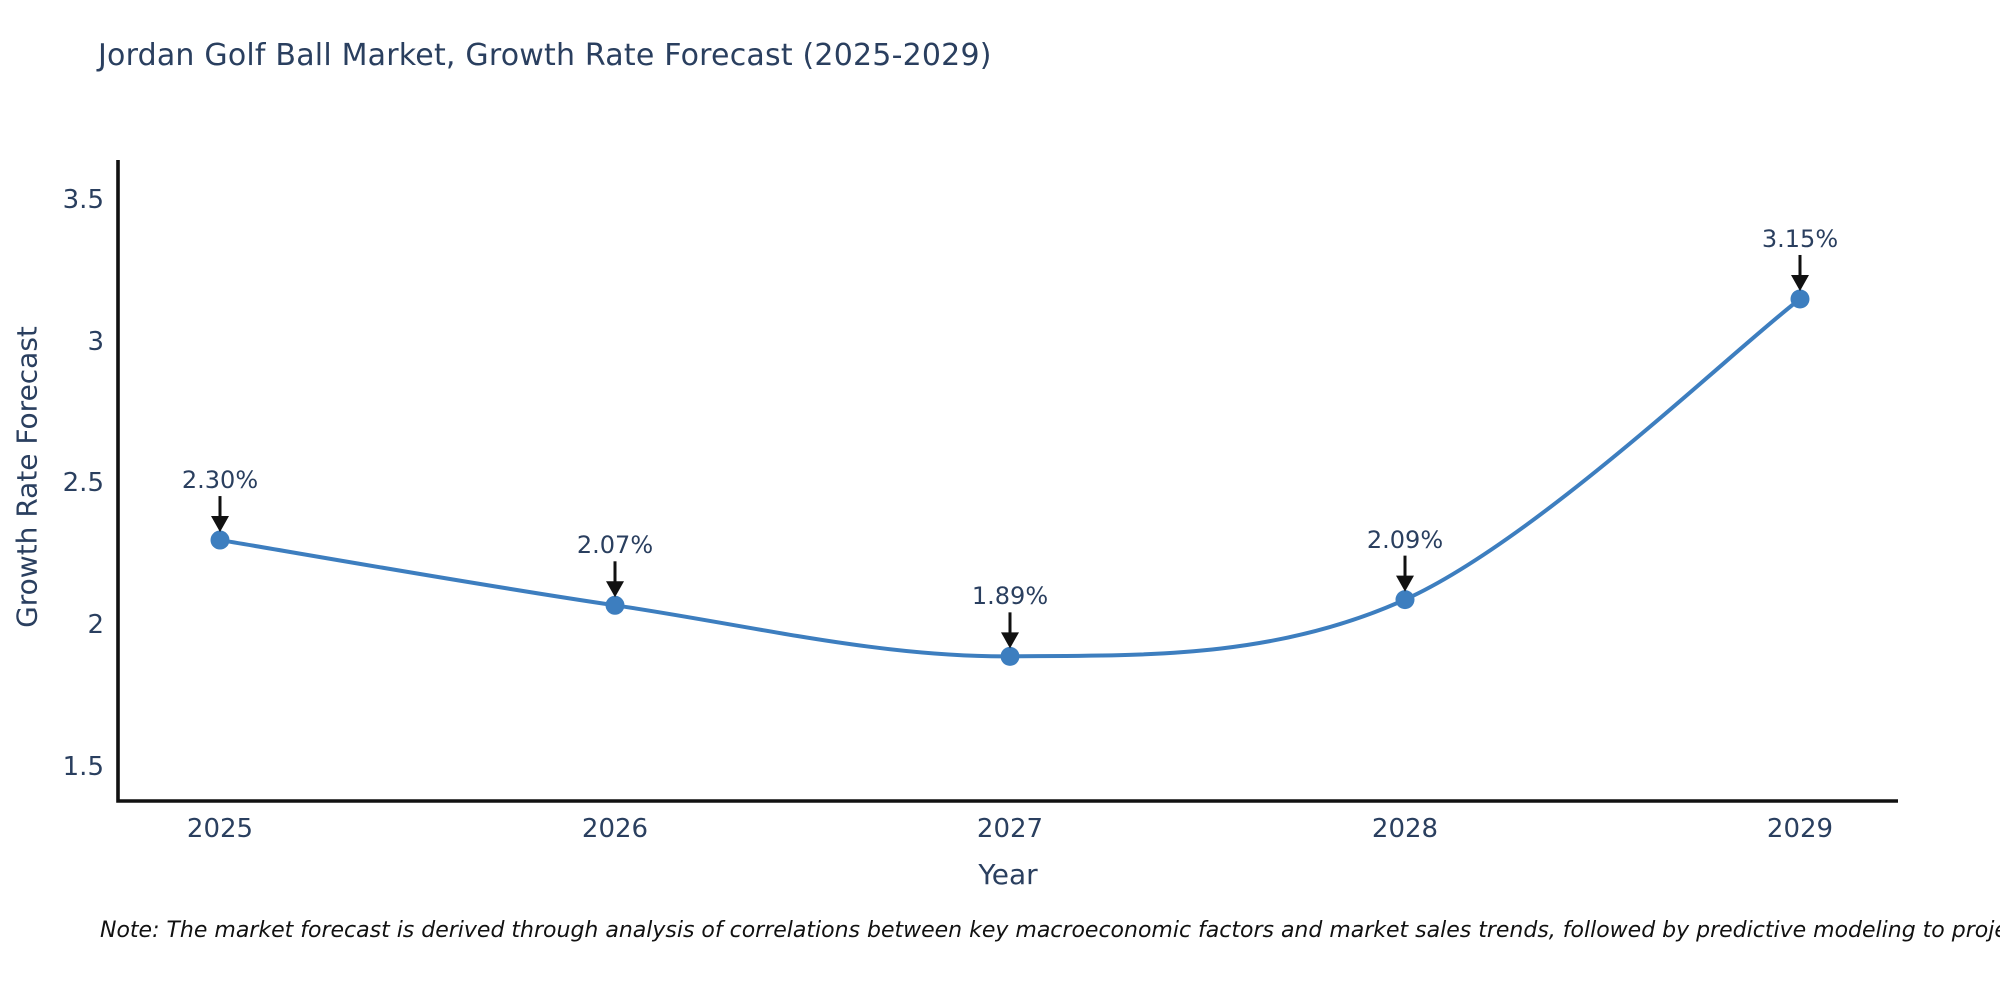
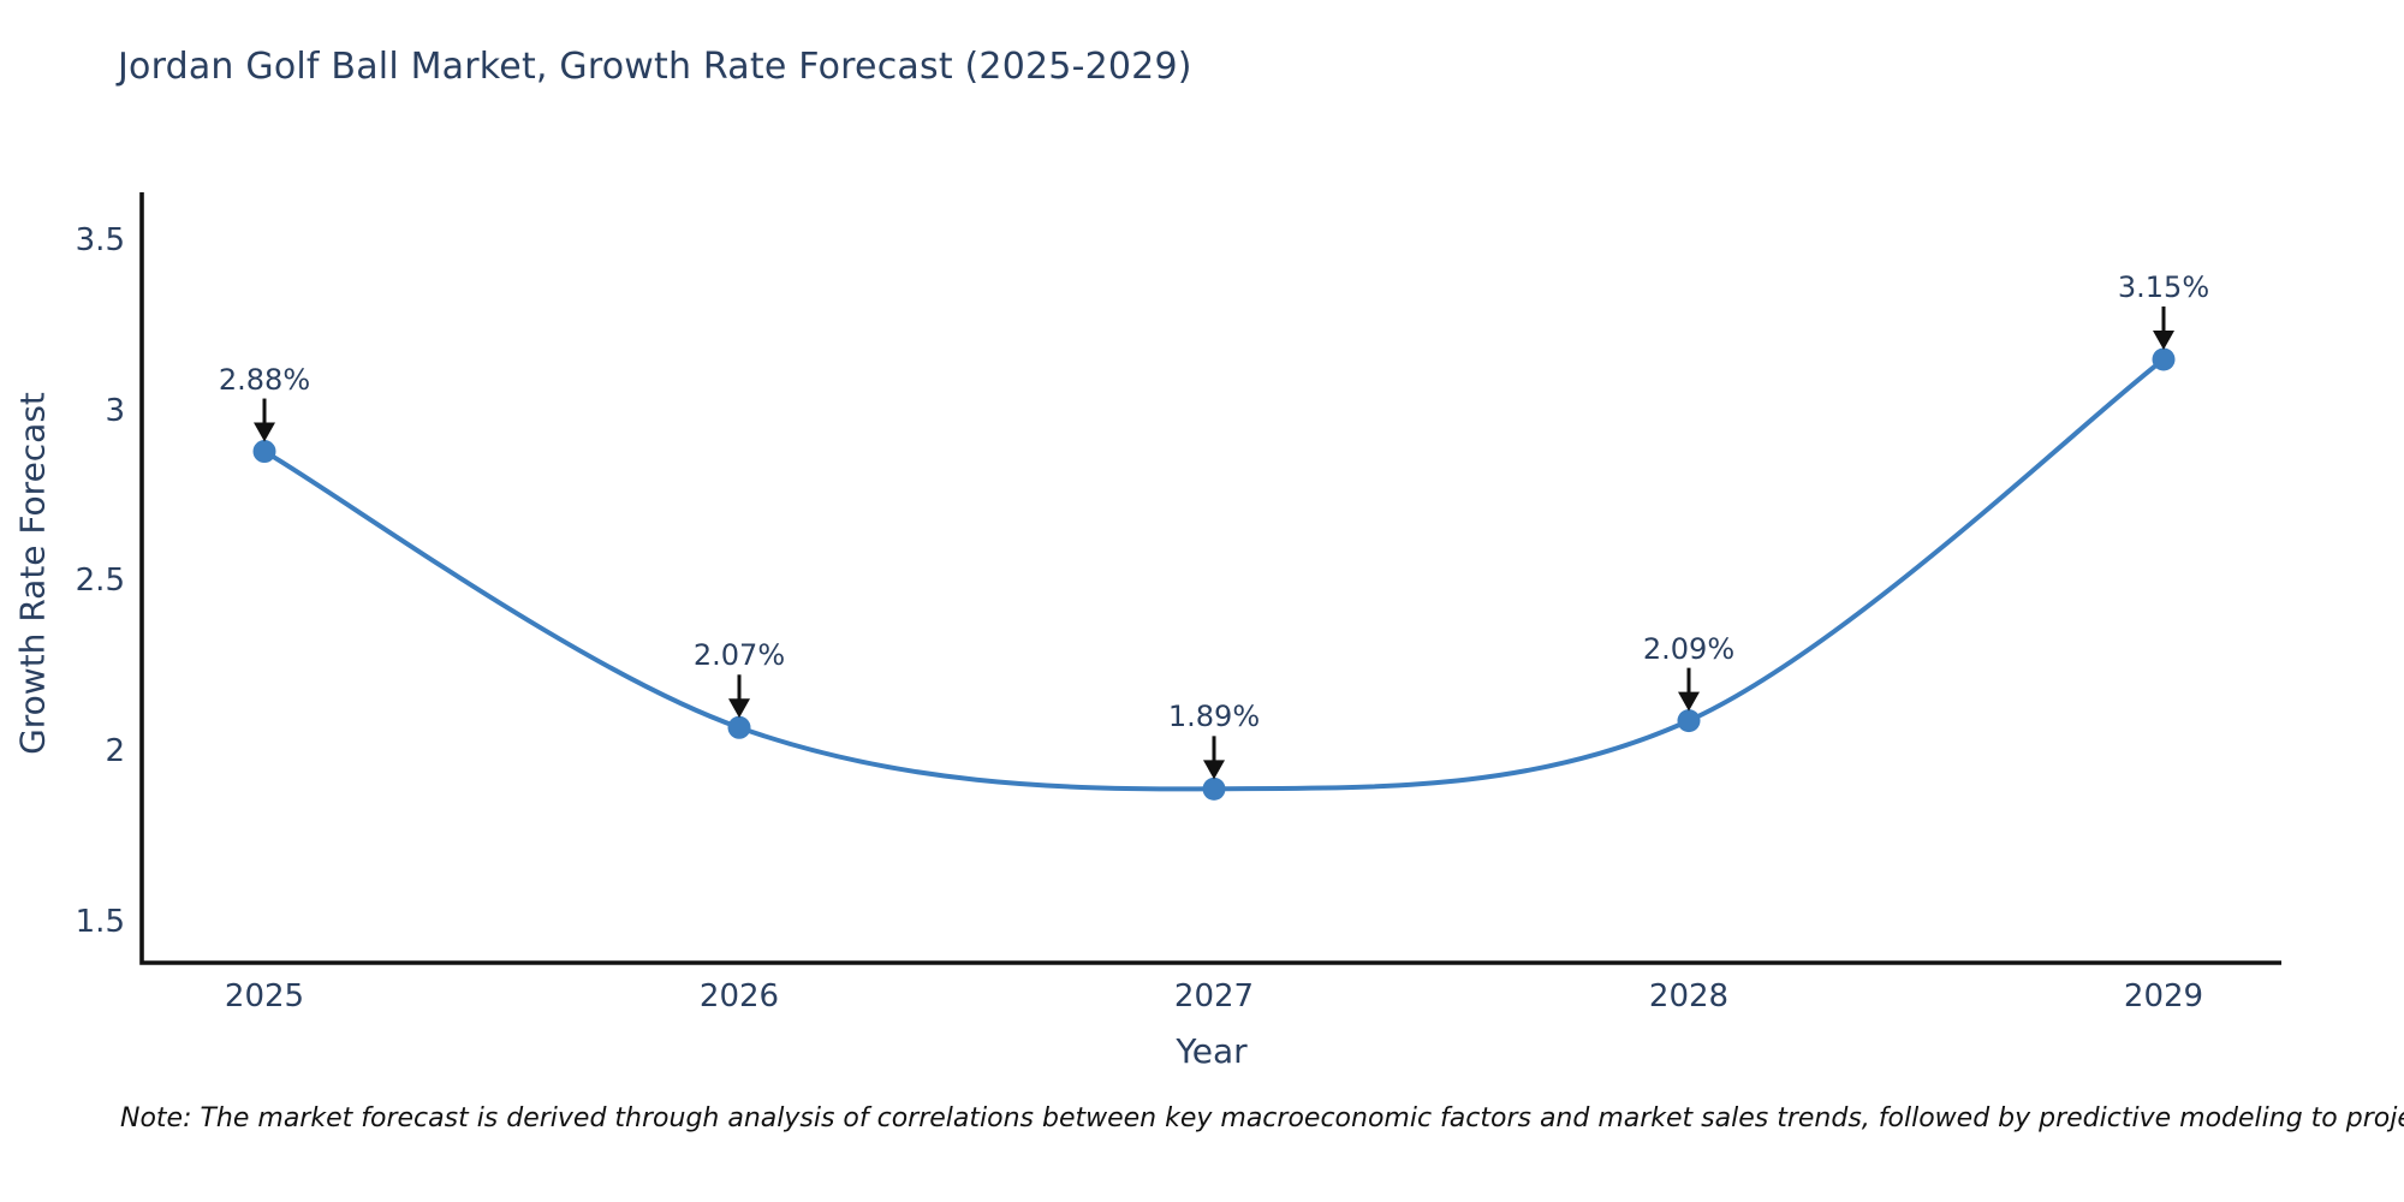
2025: 2.30% -> 2.88%
